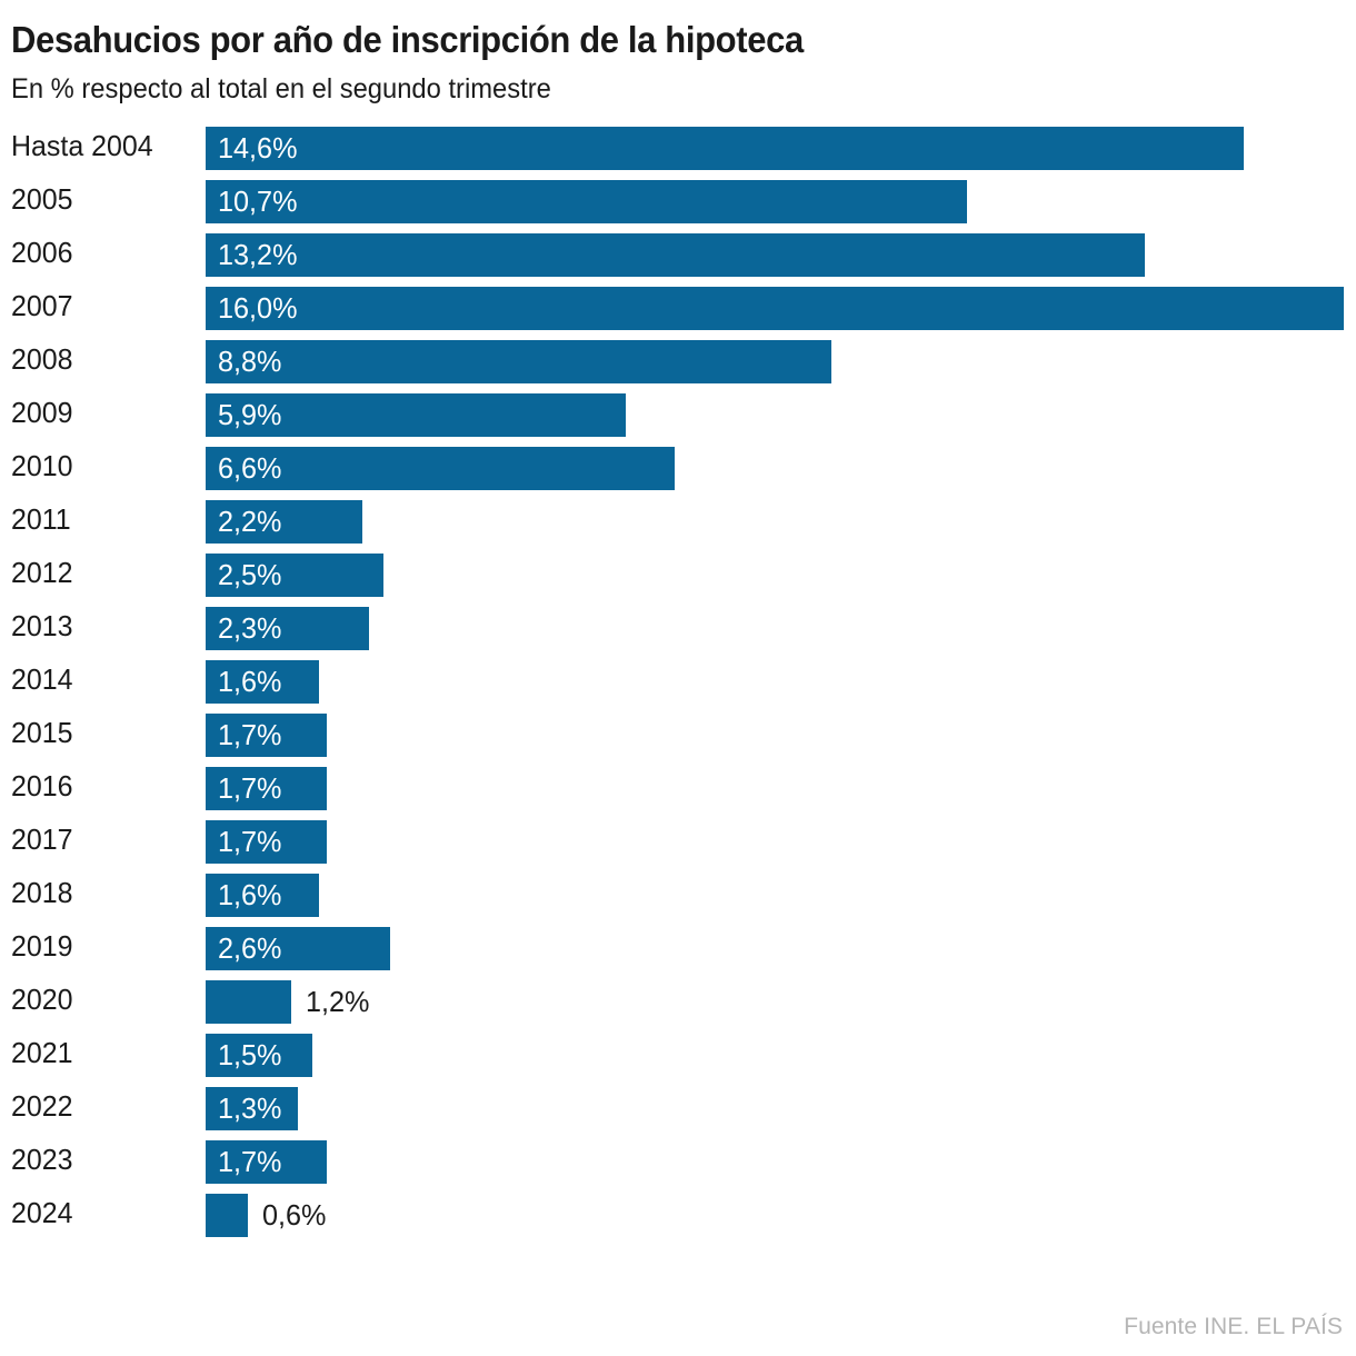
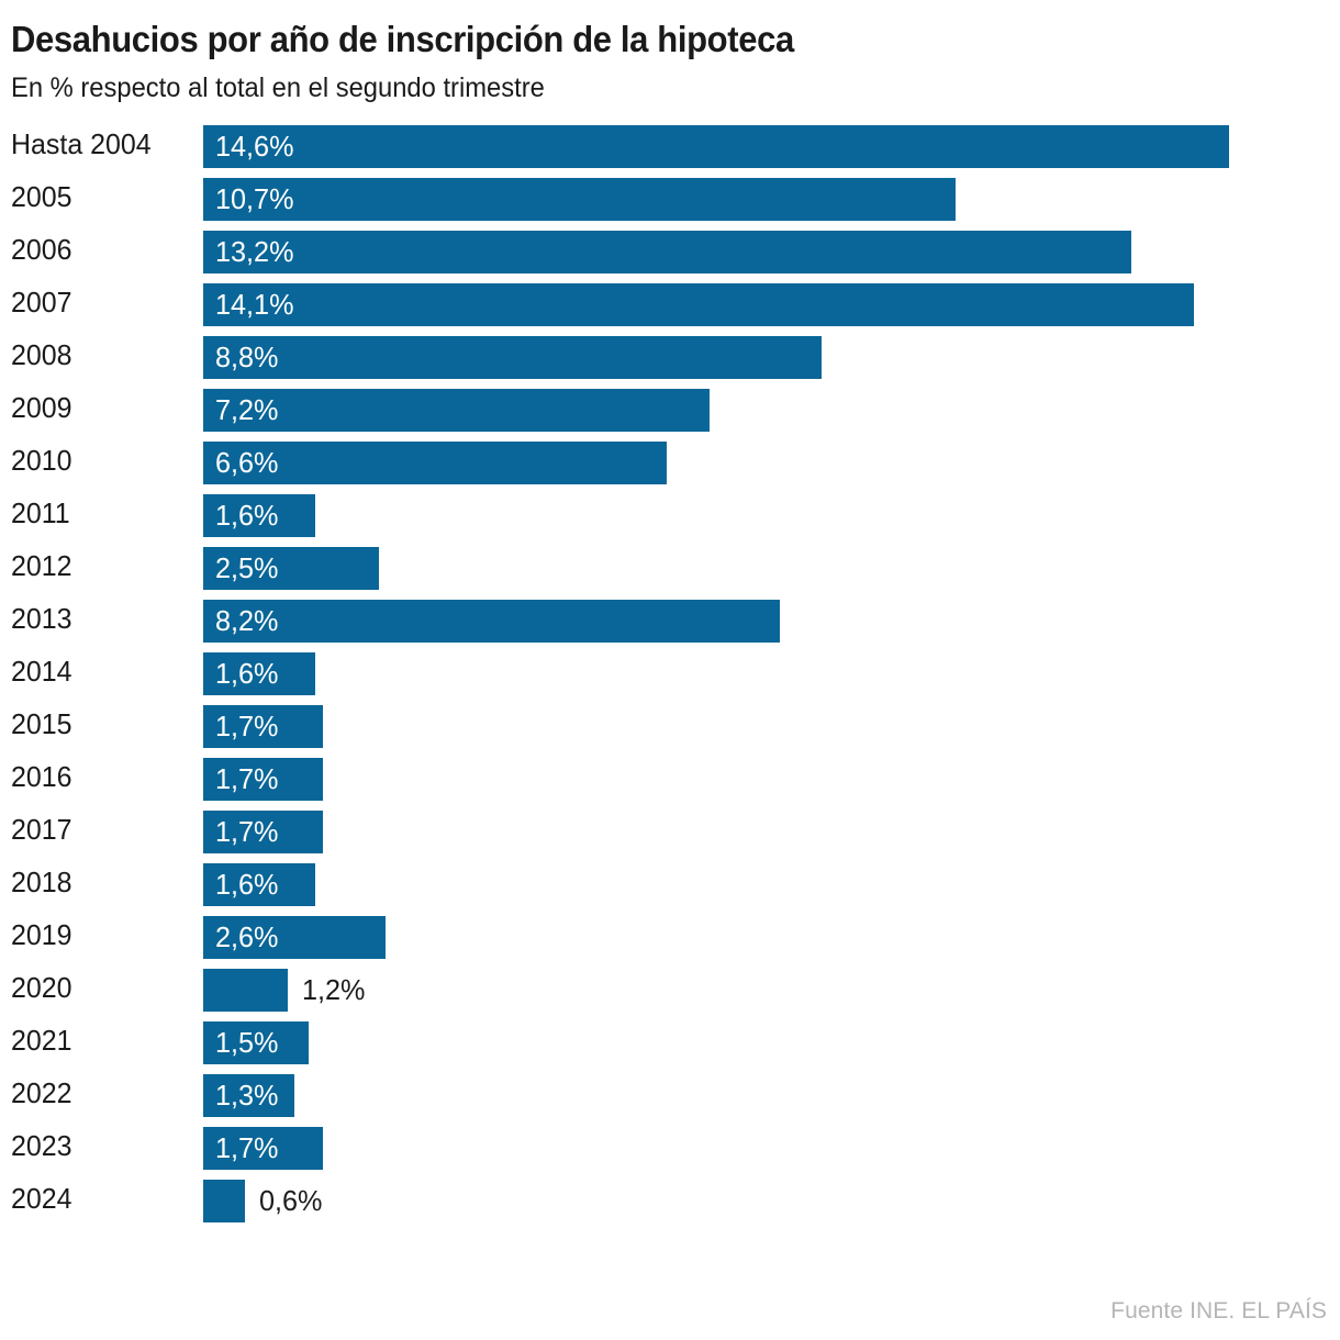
2007: 16,0% -> 14,1%
2009: 5,9% -> 7,2%
2011: 2,2% -> 1,6%
2013: 2,3% -> 8,2%
